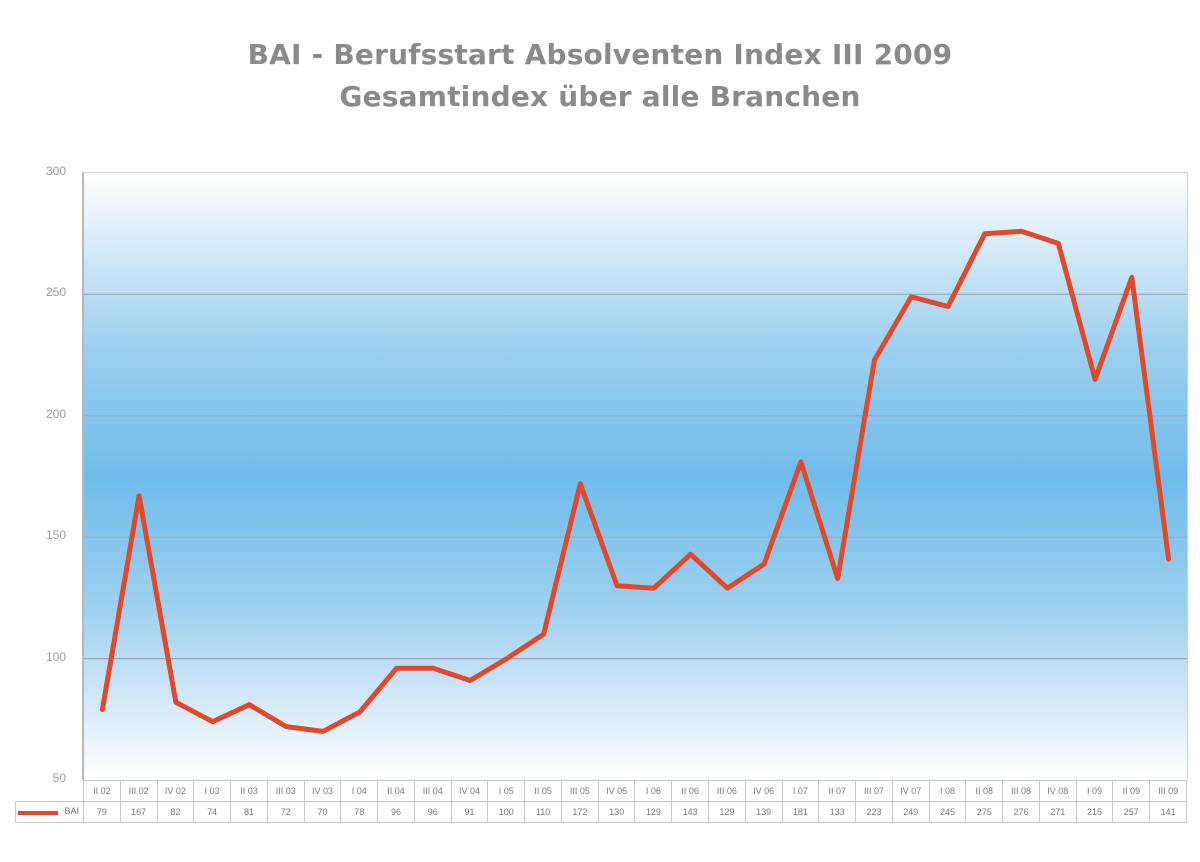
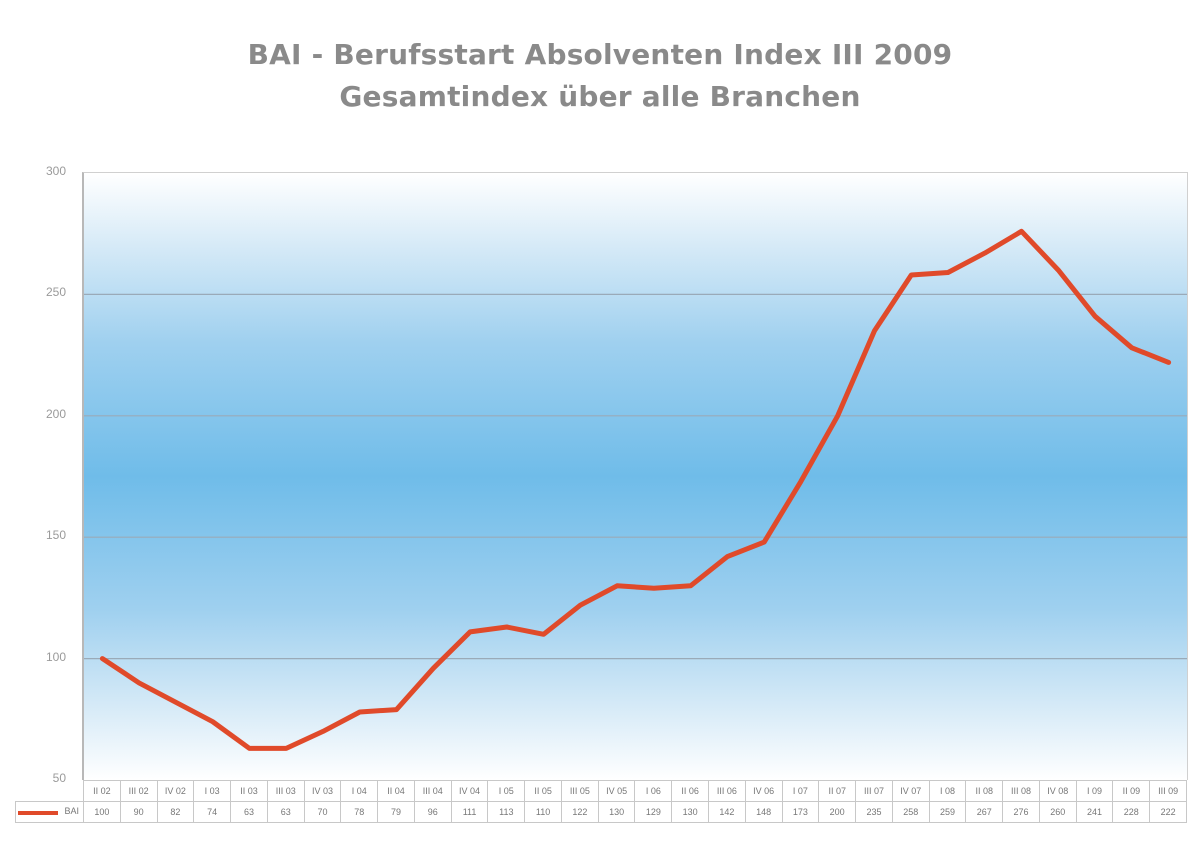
II 02: 79 -> 100
III 02: 167 -> 90
II 03: 81 -> 63
III 03: 72 -> 63
II 04: 96 -> 79
IV 04: 91 -> 111
I 05: 100 -> 113
III 05: 172 -> 122
II 06: 143 -> 130
III 06: 129 -> 142
IV 06: 139 -> 148
I 07: 181 -> 173
II 07: 133 -> 200
III 07: 223 -> 235
IV 07: 249 -> 258
I 08: 245 -> 259
II 08: 275 -> 267
IV 08: 271 -> 260
I 09: 215 -> 241
II 09: 257 -> 228
III 09: 141 -> 222
